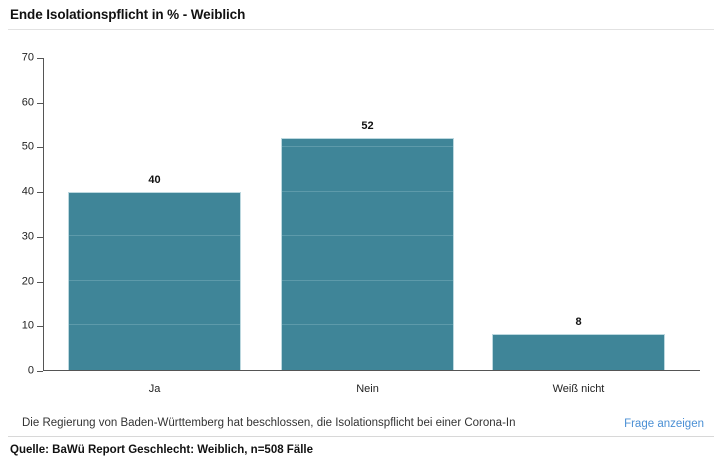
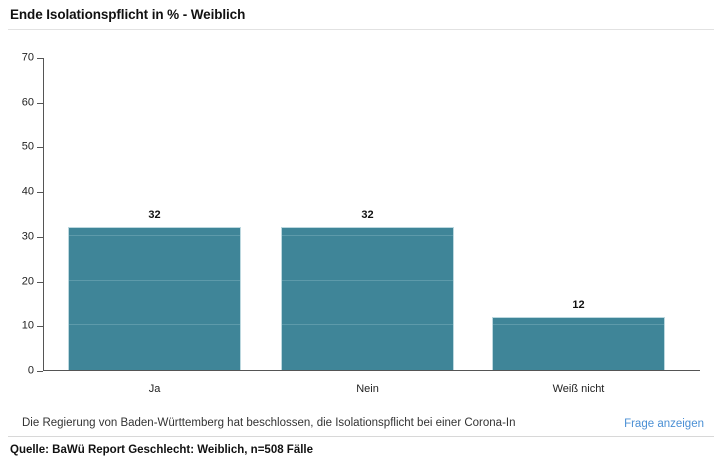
Ja: 40 -> 32
Nein: 52 -> 32
Weiß nicht: 8 -> 12
